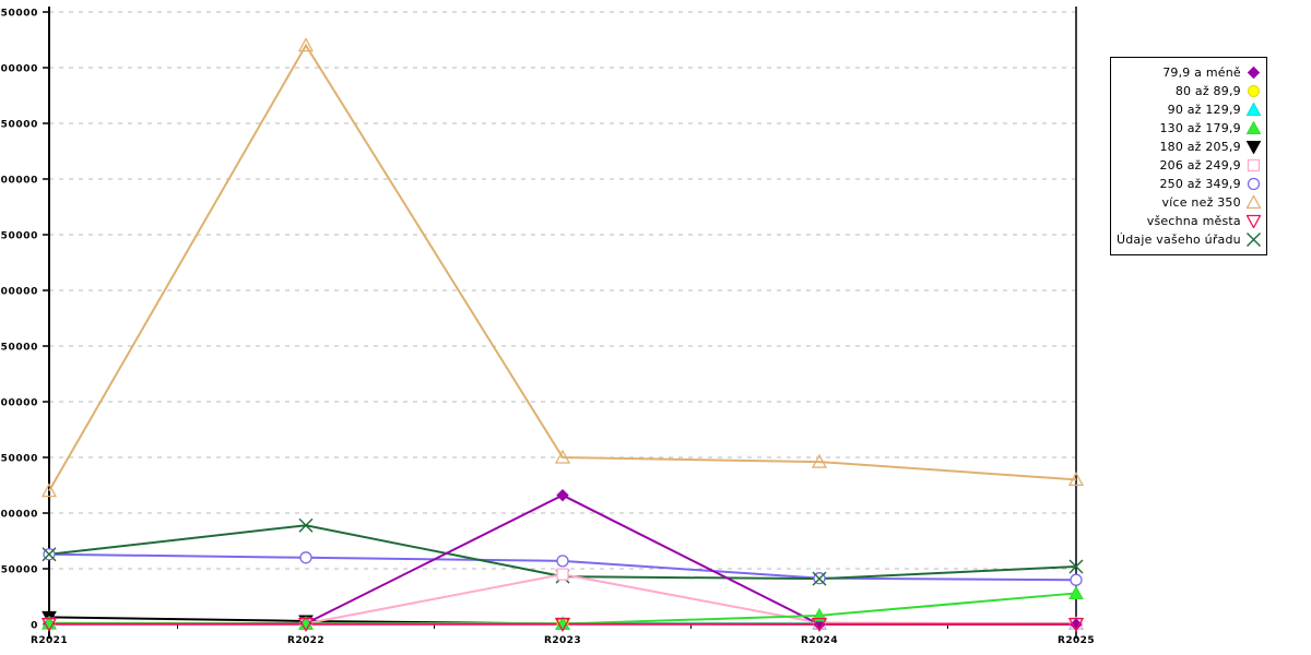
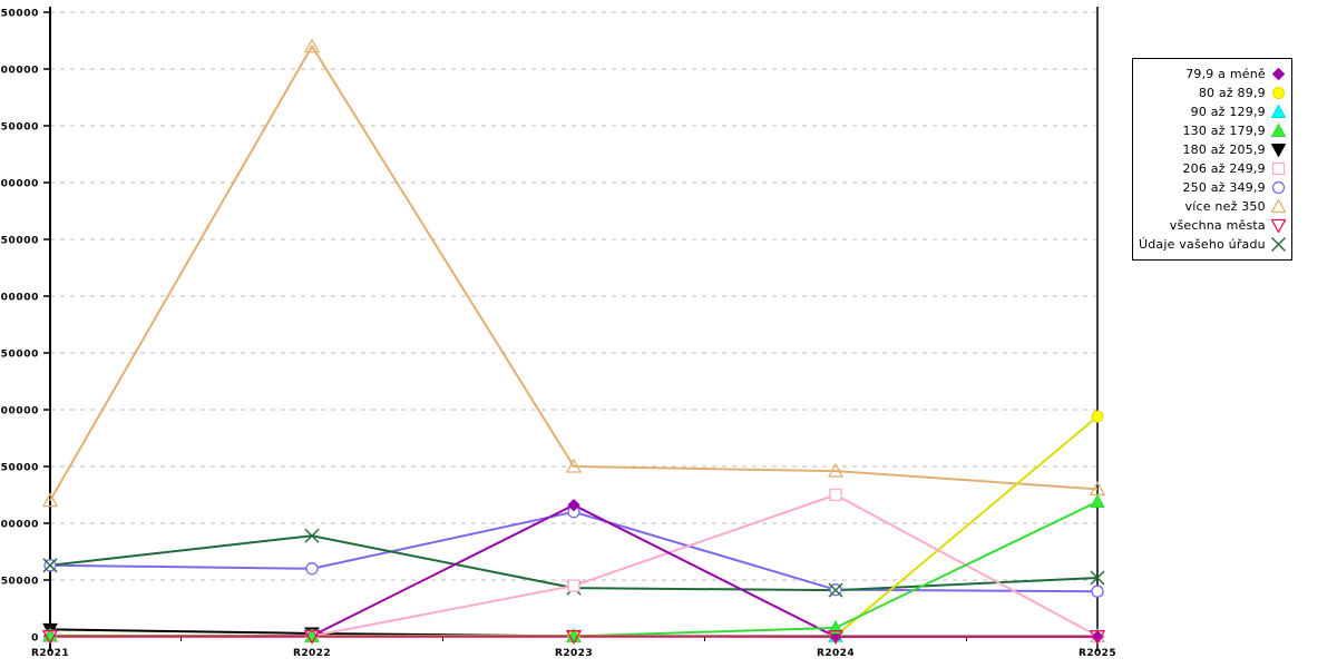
250 až 349,9/R2023: 57000 -> 110000
206 až 249,9/R2024: 2000 -> 125000
80 až 89,9/R2025: 1000 -> 194000
130 až 179,9/R2025: 28000 -> 119000
